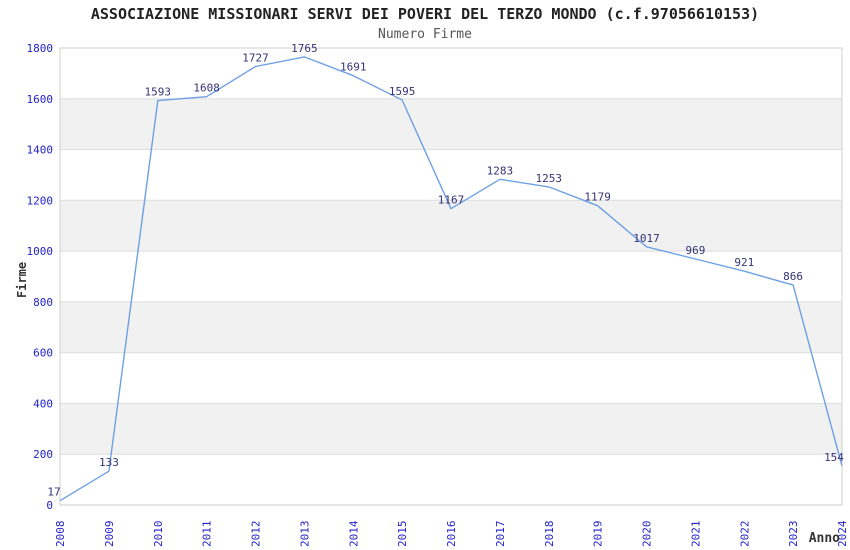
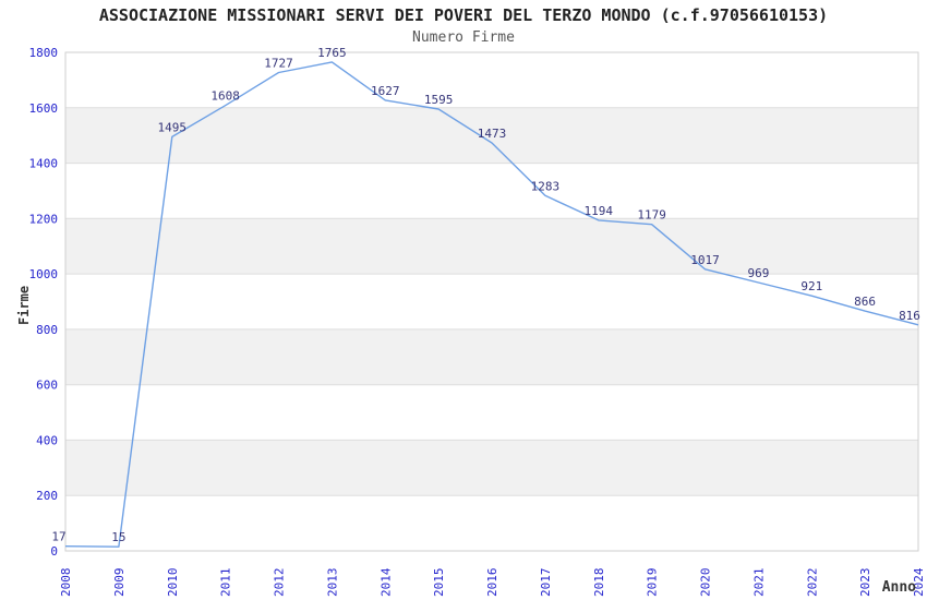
2009: 133 -> 15
2010: 1593 -> 1495
2014: 1691 -> 1627
2016: 1167 -> 1473
2018: 1253 -> 1194
2024: 154 -> 816
